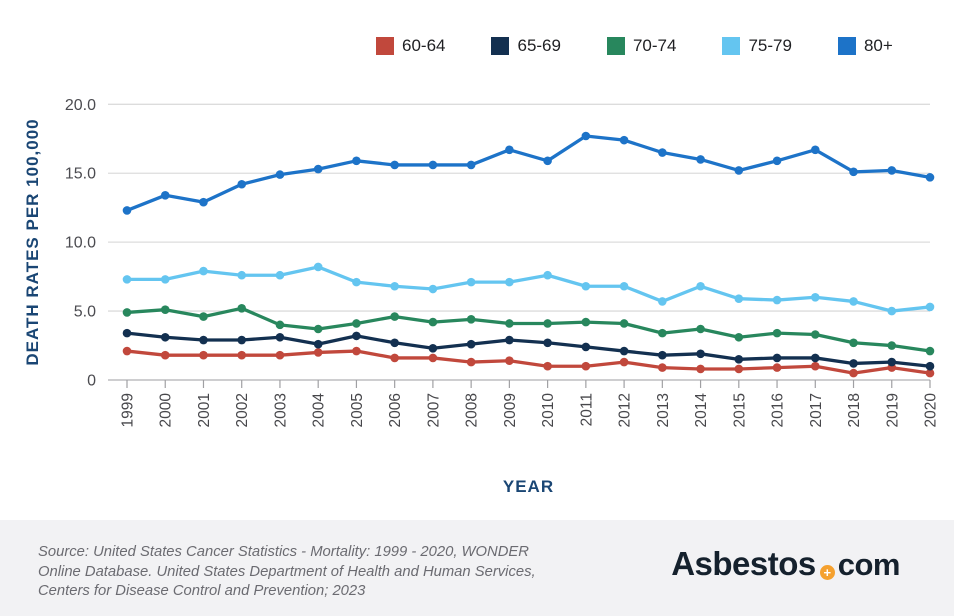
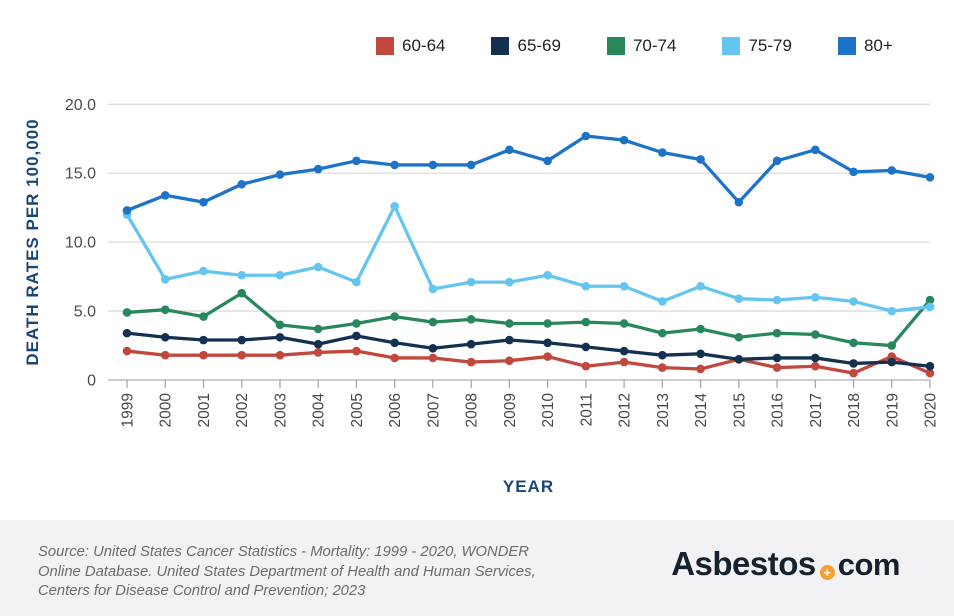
75-79/1999: 7.3 -> 12.0
70-74/2002: 5.2 -> 6.3
75-79/2006: 6.8 -> 12.6
60-64/2010: 1.0 -> 1.7
60-64/2015: 0.8 -> 1.5
80+/2015: 15.2 -> 12.9
60-64/2019: 0.9 -> 1.7
70-74/2020: 2.1 -> 5.8
